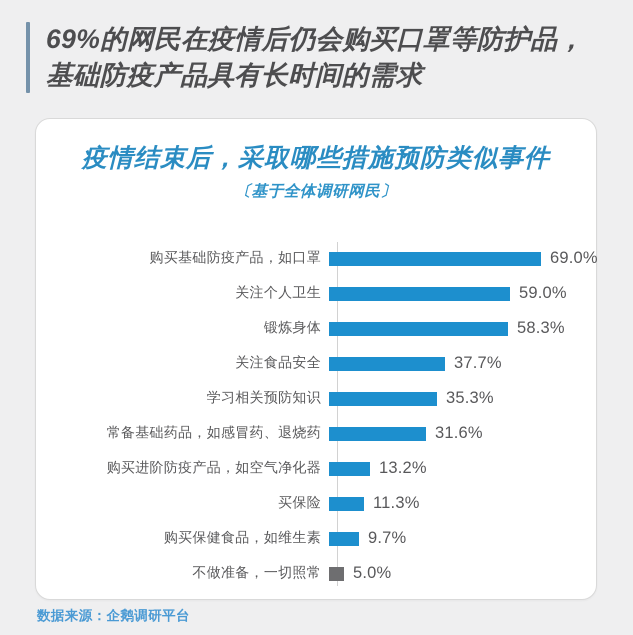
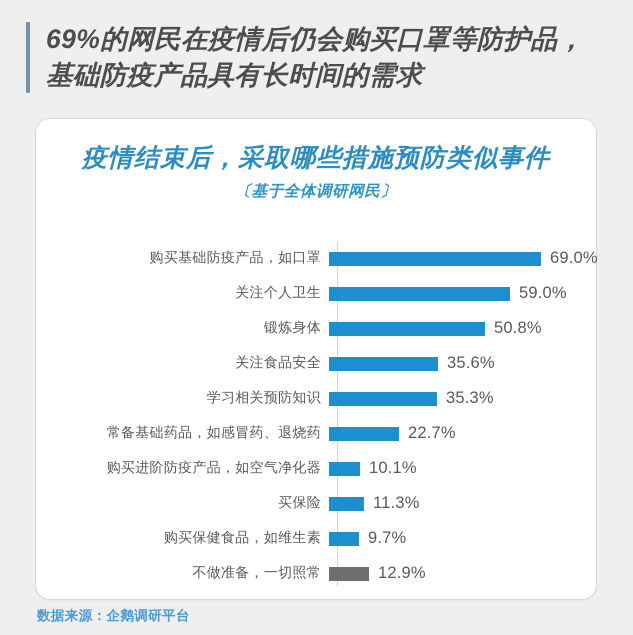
锻炼身体: 58.3% -> 50.8%
关注食品安全: 37.7% -> 35.6%
常备基础药品，如感冒药、退烧药: 31.6% -> 22.7%
购买进阶防疫产品，如空气净化器: 13.2% -> 10.1%
不做准备，一切照常: 5.0% -> 12.9%
